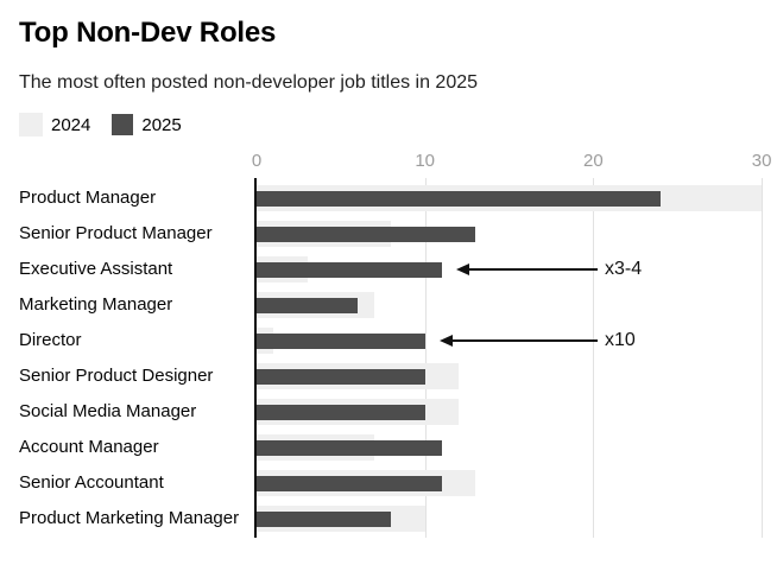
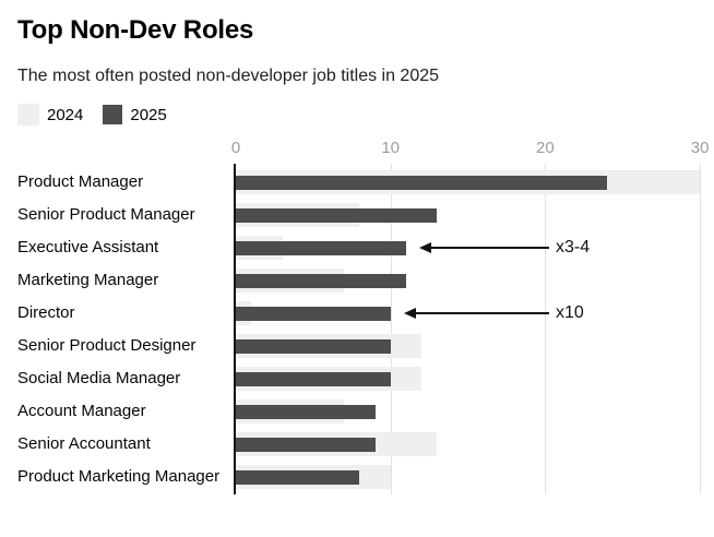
2025/Marketing Manager: 6 -> 11
2025/Account Manager: 11 -> 9
2025/Senior Accountant: 11 -> 9
